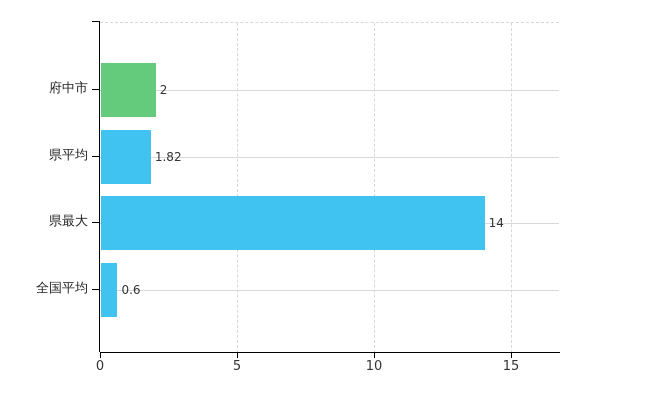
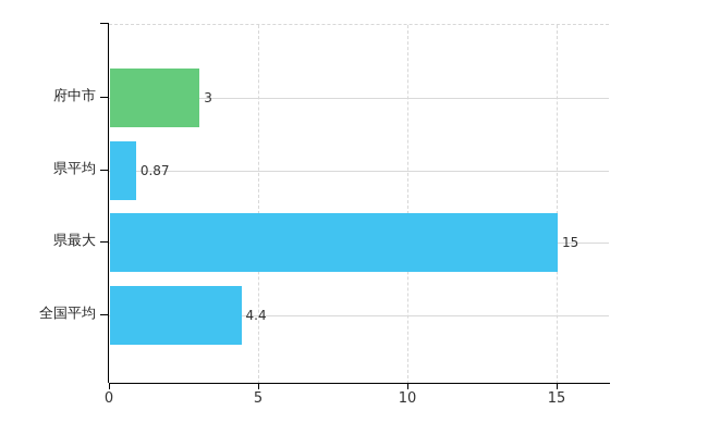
府中市: 2 -> 3
県平均: 1.82 -> 0.87
県最大: 14 -> 15
全国平均: 0.6 -> 4.4
